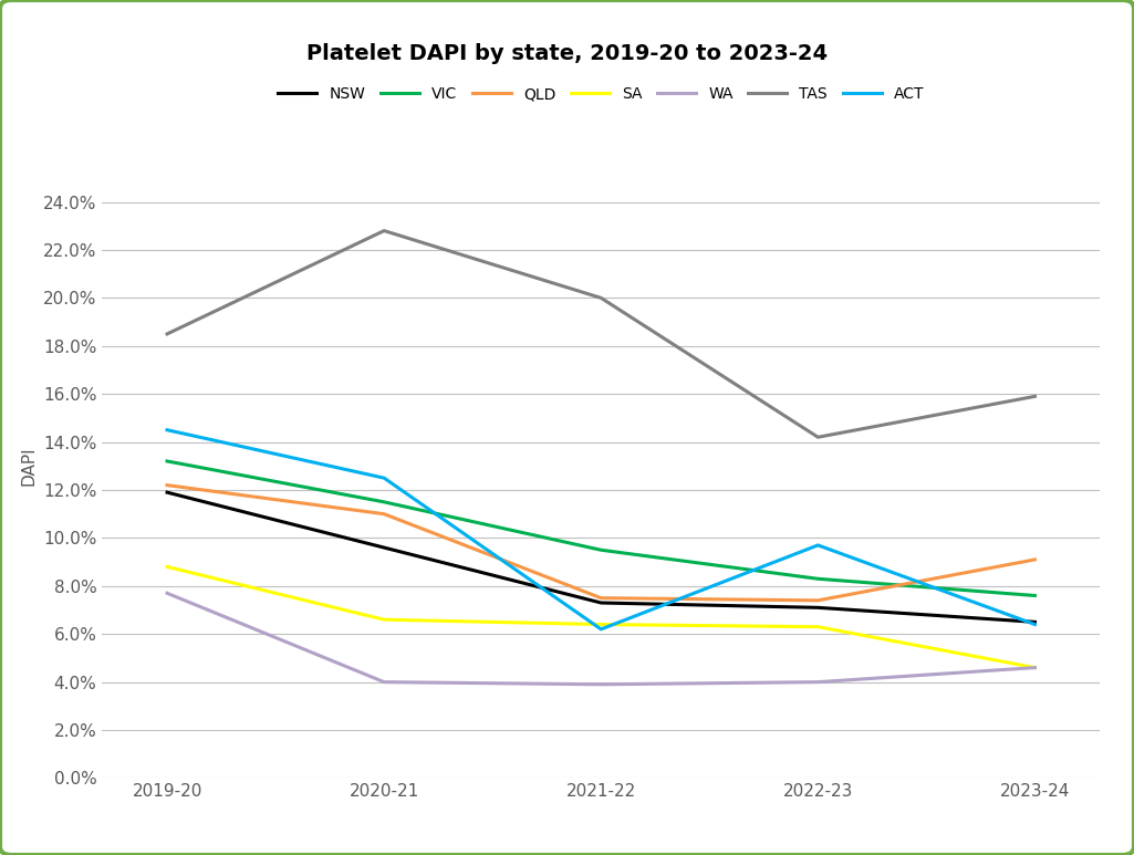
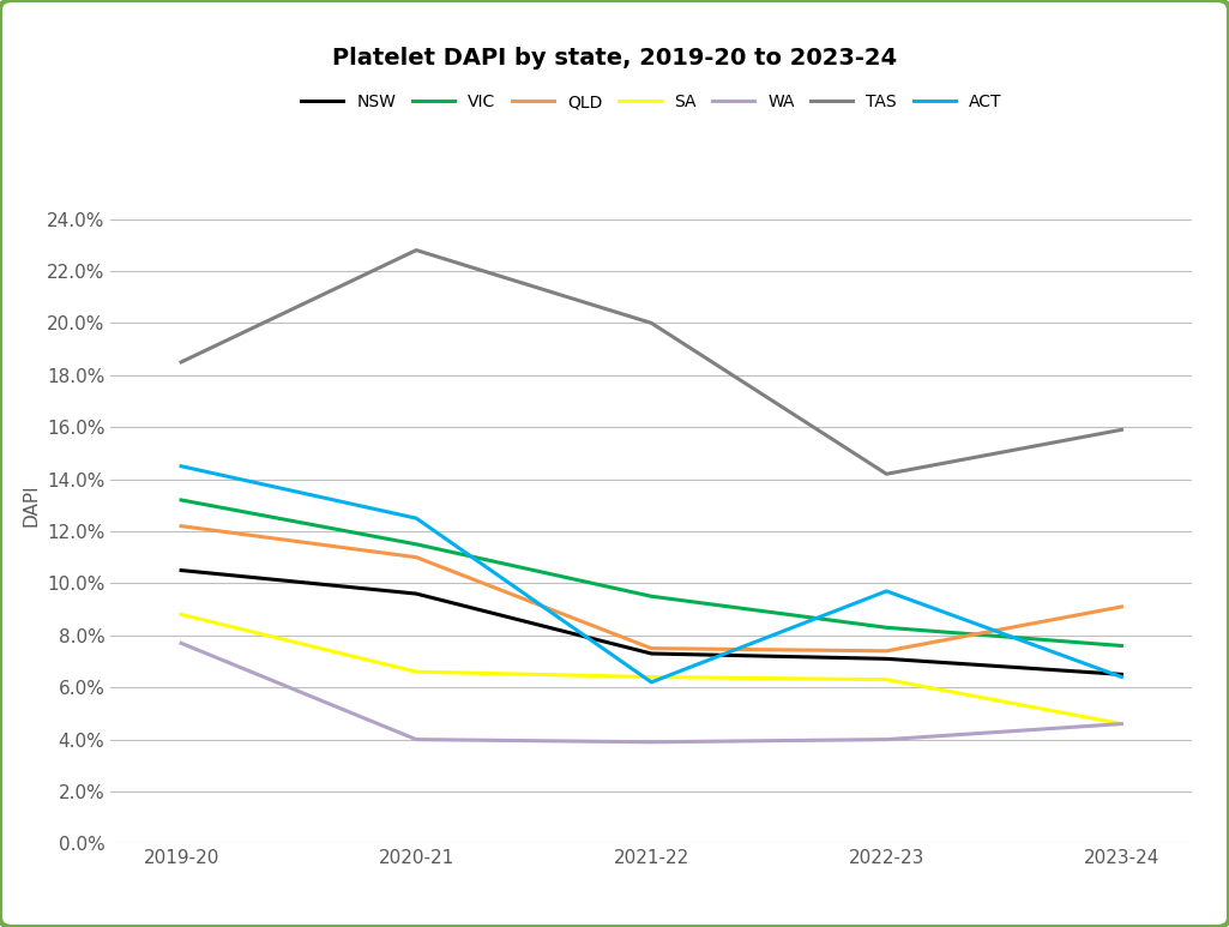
NSW/2019-20: 11.9% -> 10.5%
